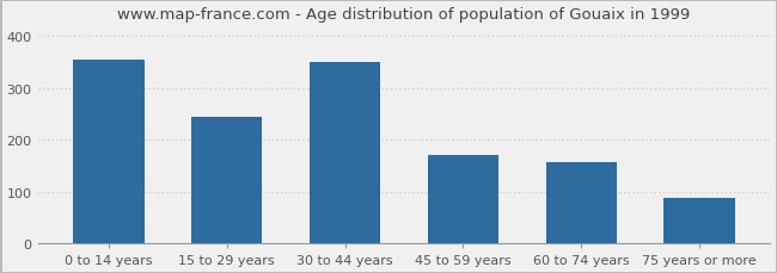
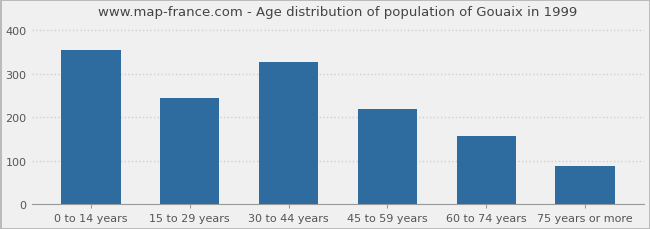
30 to 44 years: 350 -> 328
45 to 59 years: 170 -> 218
